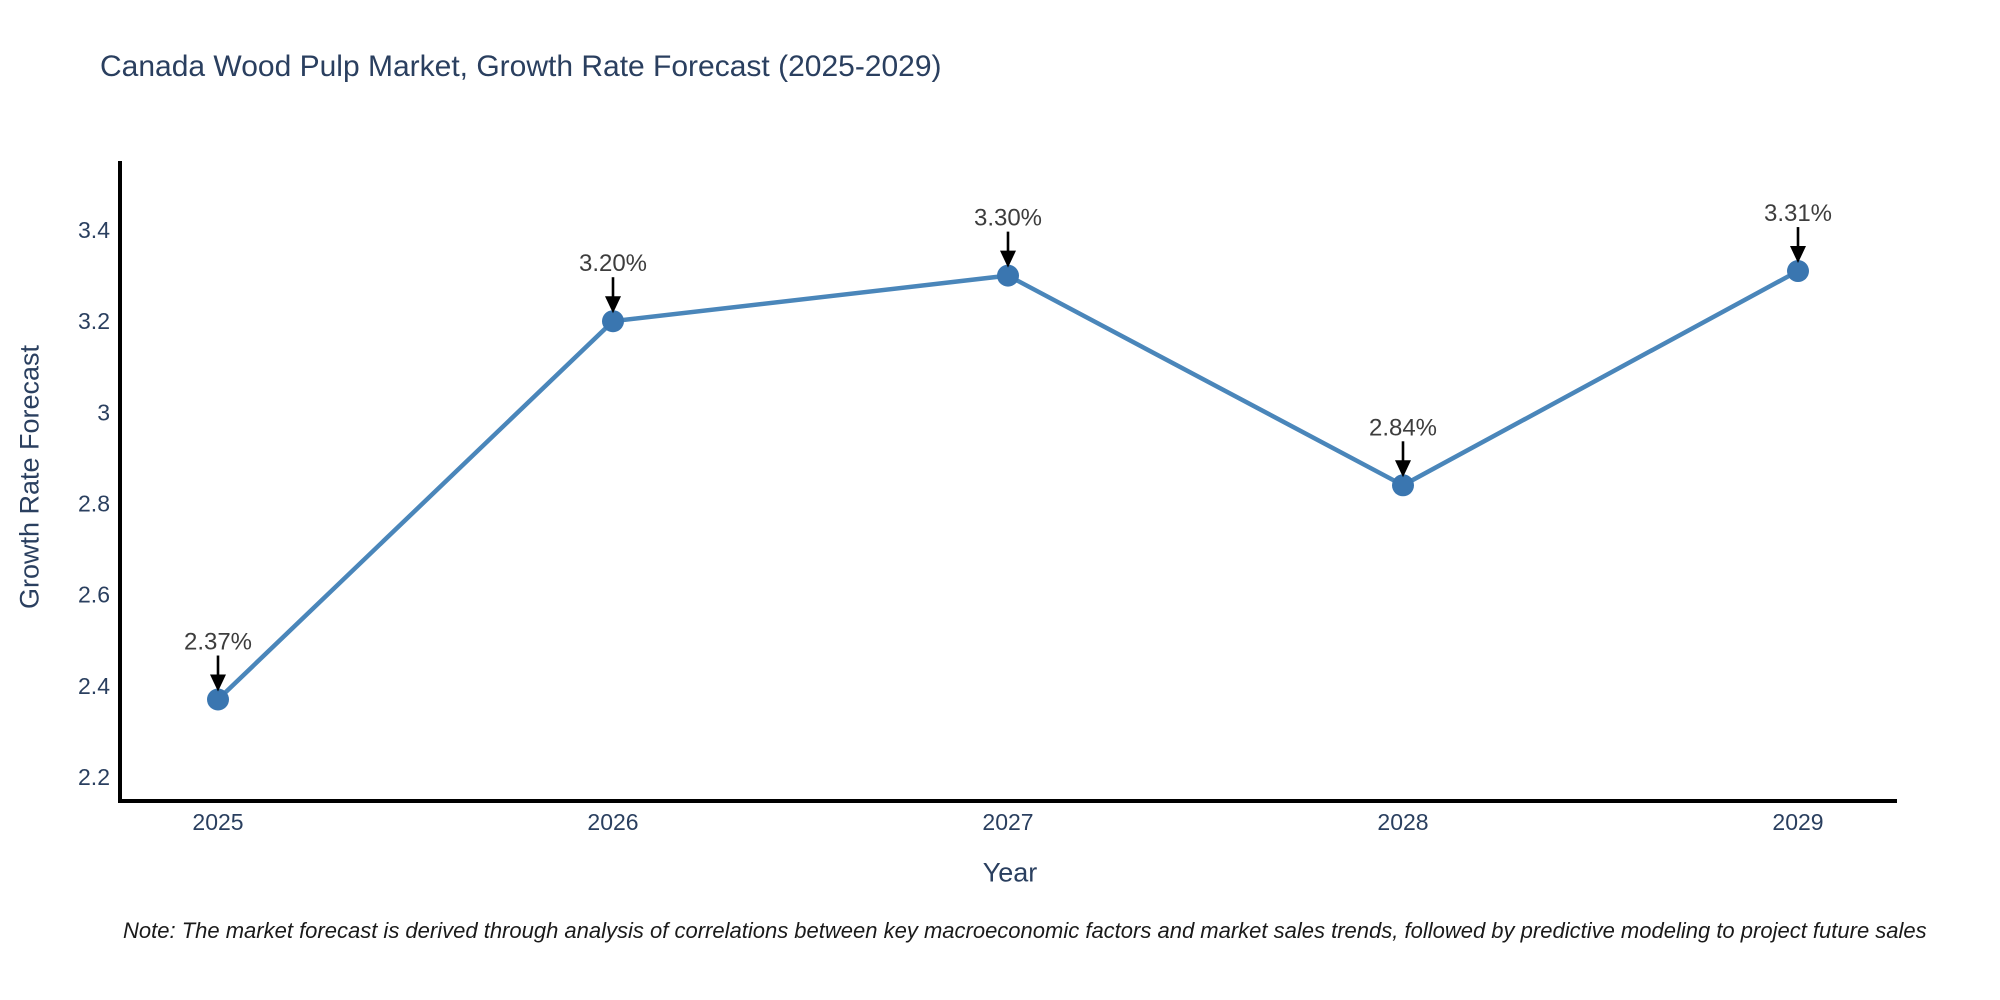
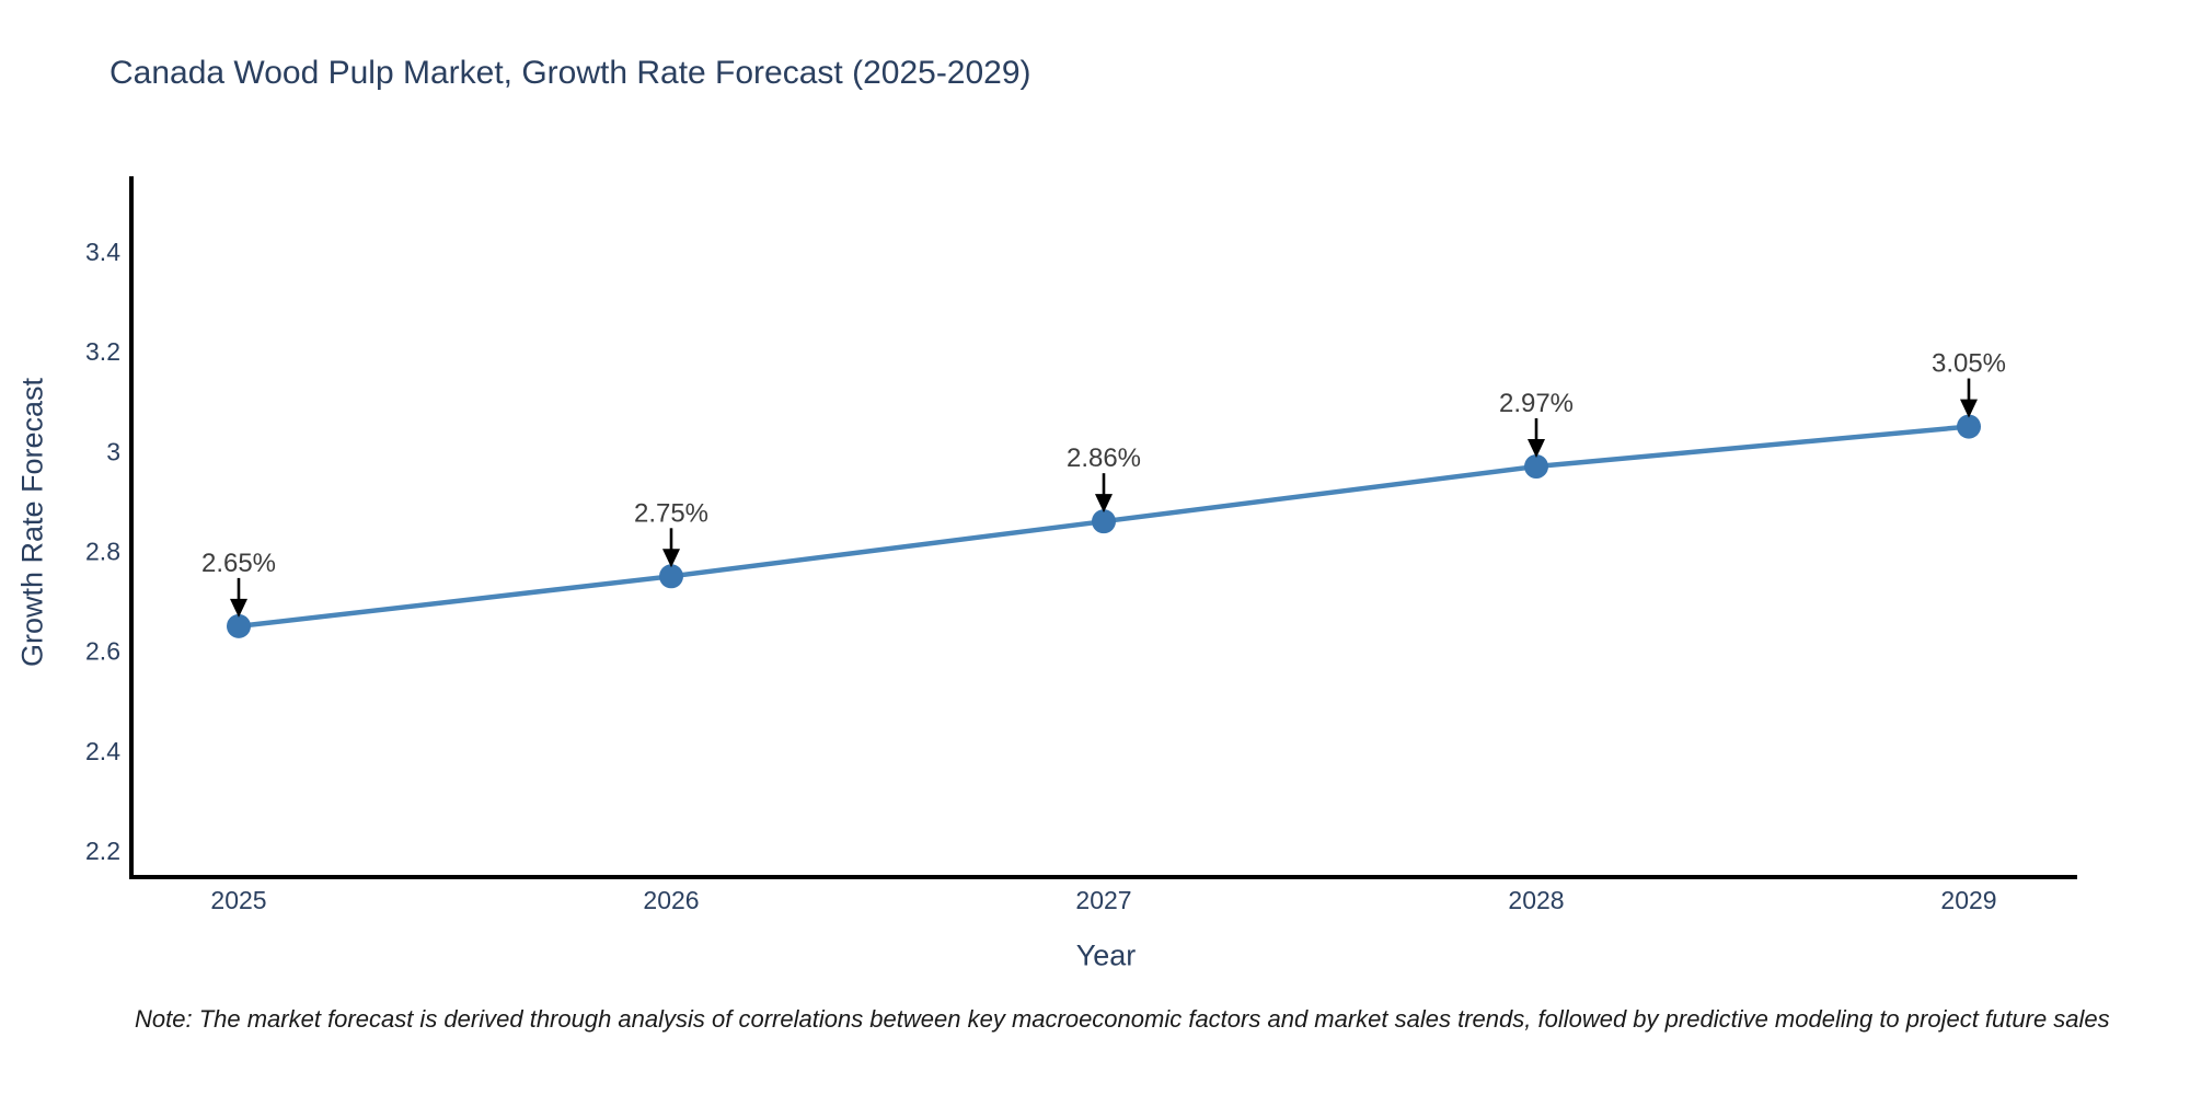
2025: 2.37% -> 2.65%
2026: 3.20% -> 2.75%
2027: 3.30% -> 2.86%
2028: 2.84% -> 2.97%
2029: 3.31% -> 3.05%
